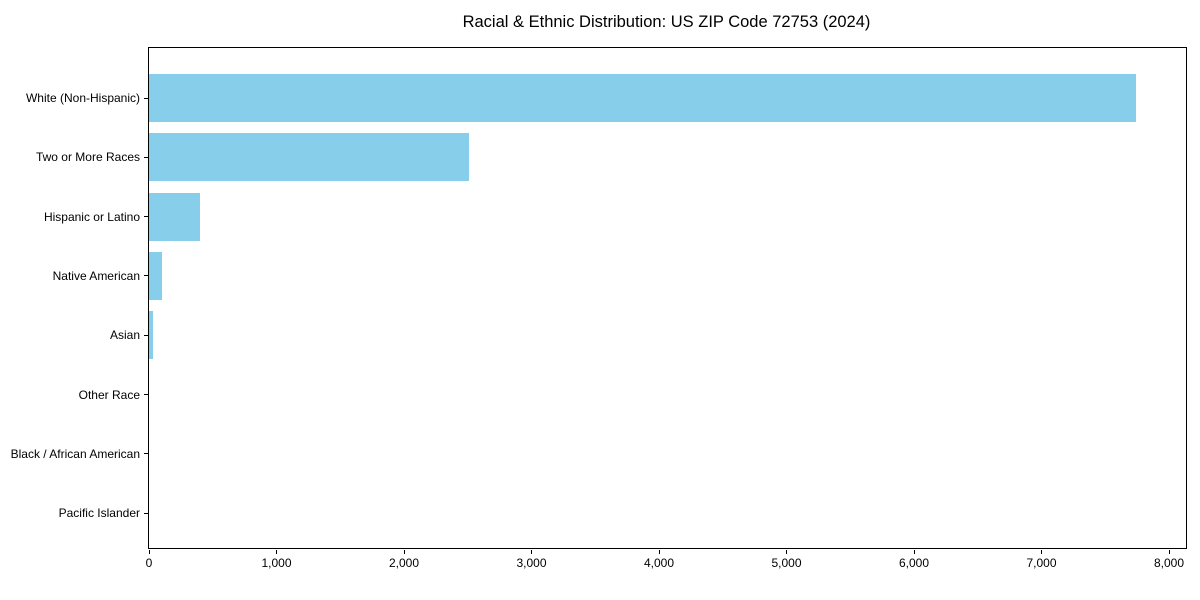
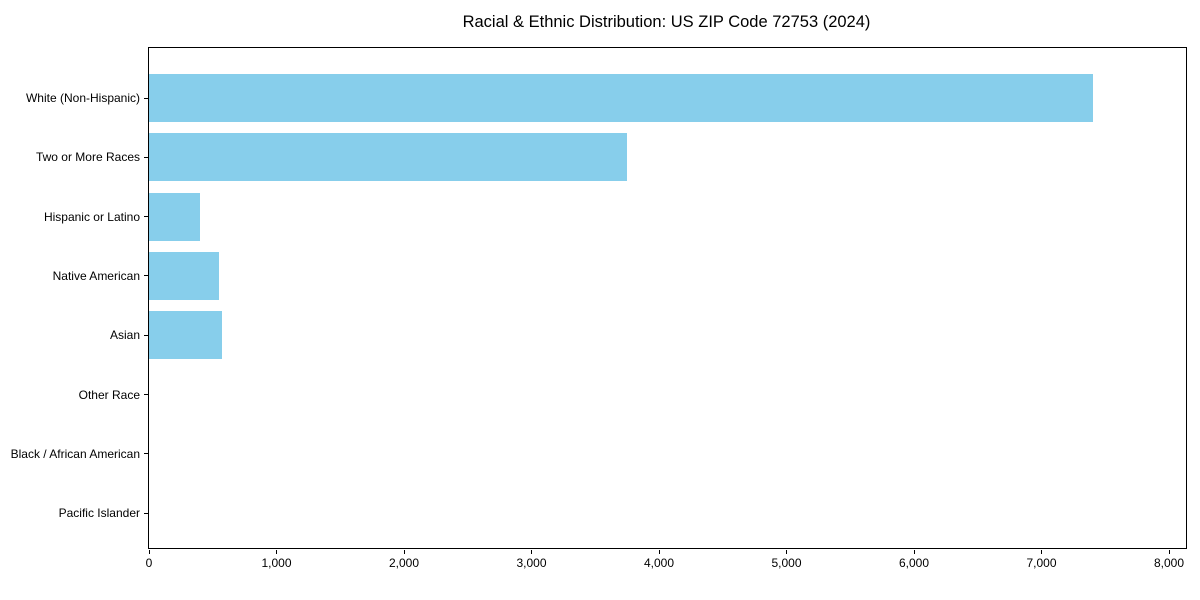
White (Non-Hispanic): 7740 -> 7400
Two or More Races: 2510 -> 3750
Native American: 100 -> 550
Asian: 40 -> 570
